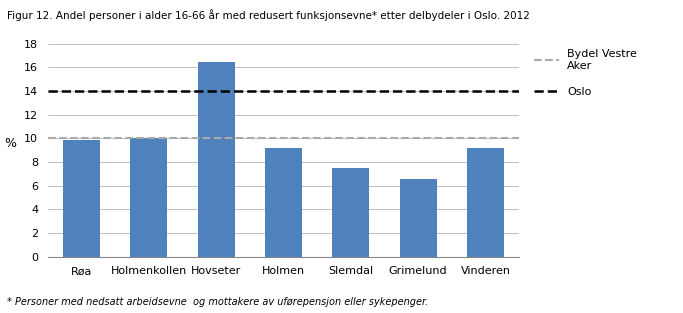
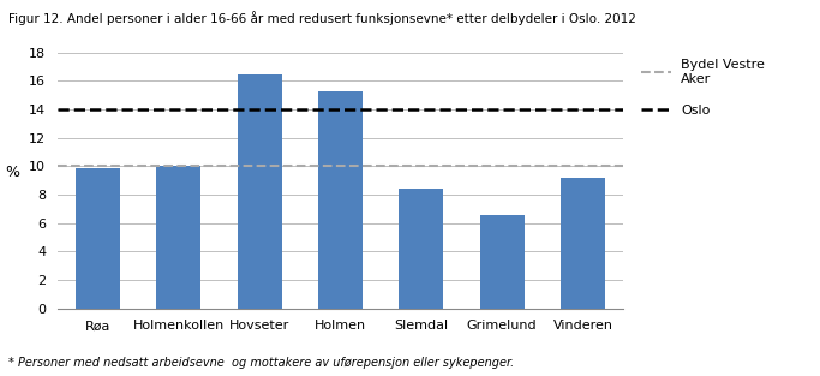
Holmen: 9.2 -> 15.3
Slemdal: 7.5 -> 8.4
